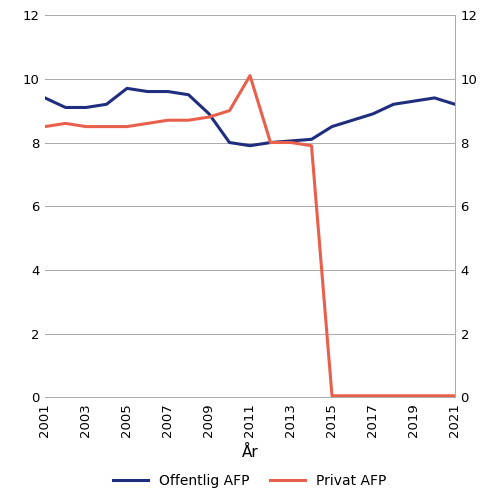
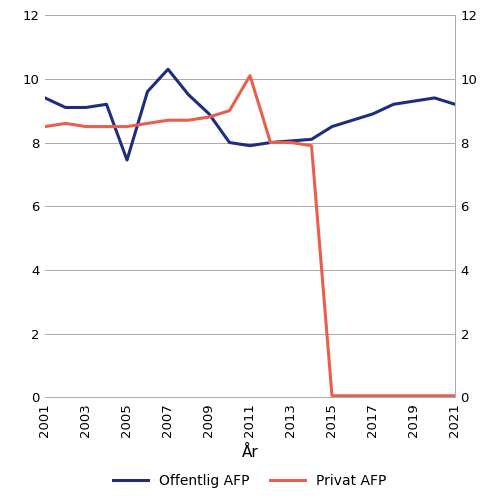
Offentlig AFP/2005: 9.70 -> 7.45
Offentlig AFP/2007: 9.60 -> 10.30
